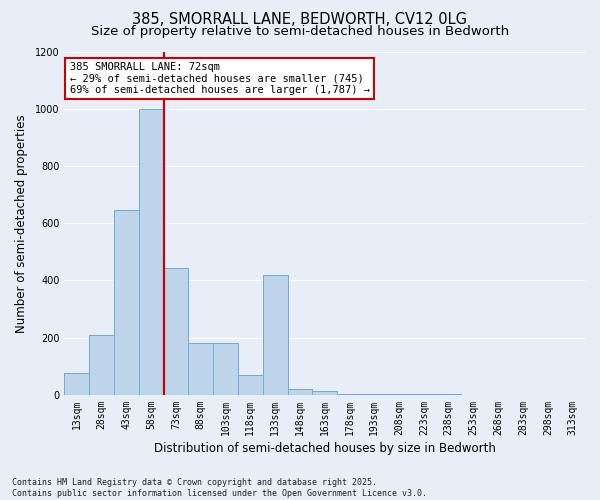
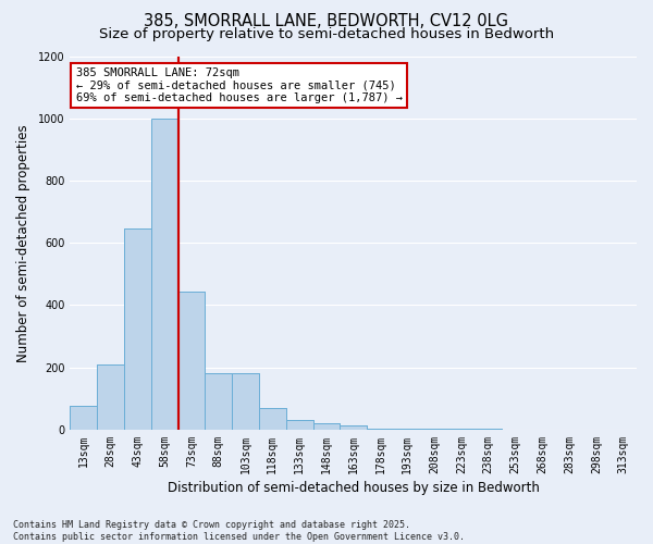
133sqm: 420 -> 30
